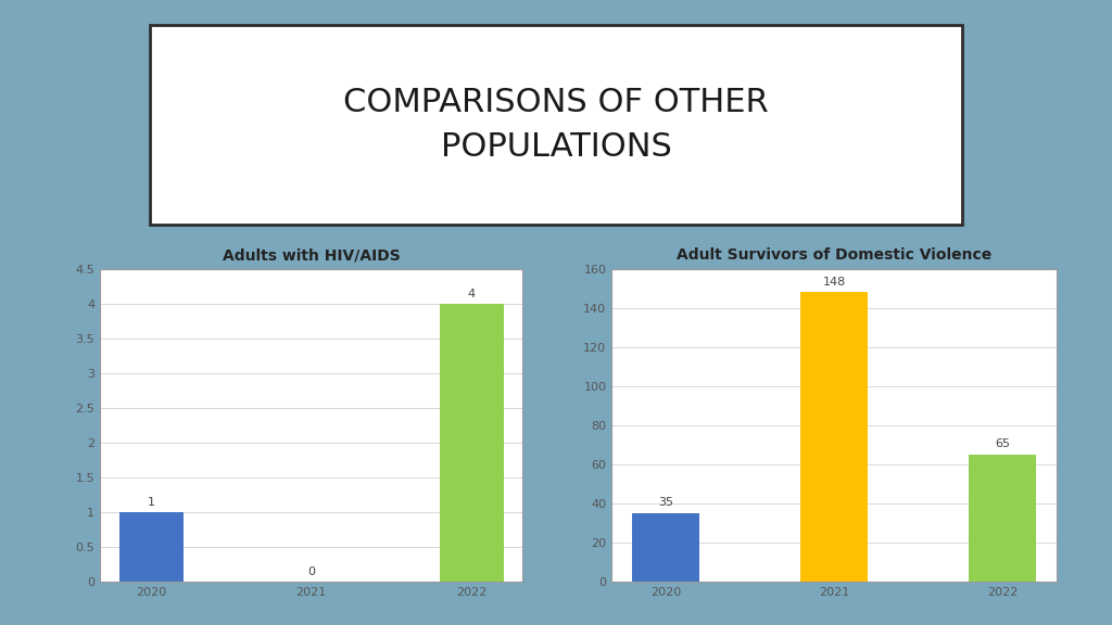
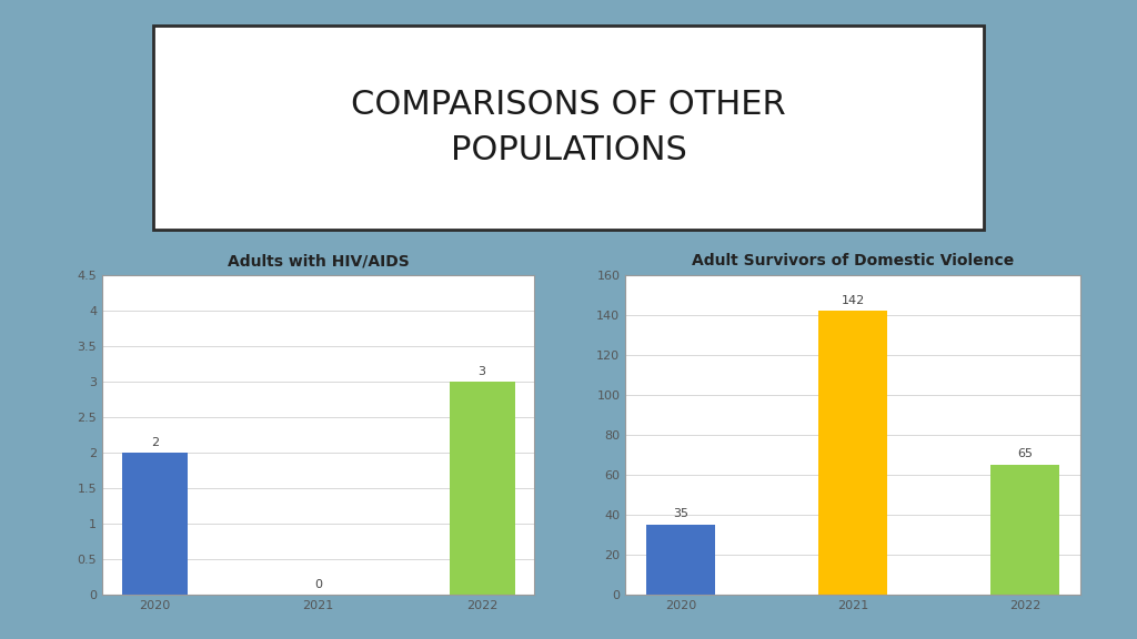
Adults with HIV/AIDS/2020: 1 -> 2
Adults with HIV/AIDS/2022: 4 -> 3
Adult Survivors of Domestic Violence/2021: 148 -> 142
